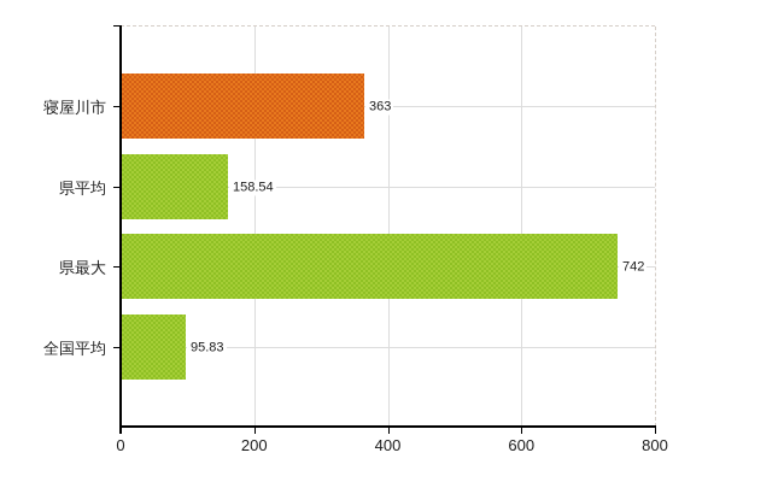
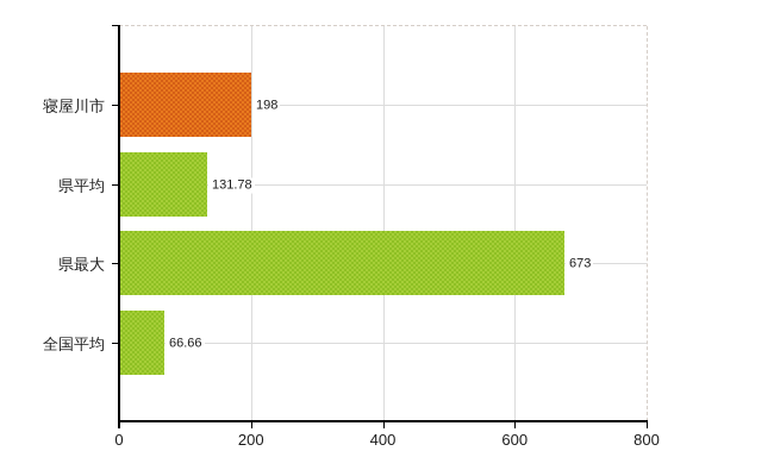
寝屋川市: 363 -> 198
県平均: 158.54 -> 131.78
県最大: 742 -> 673
全国平均: 95.83 -> 66.66
